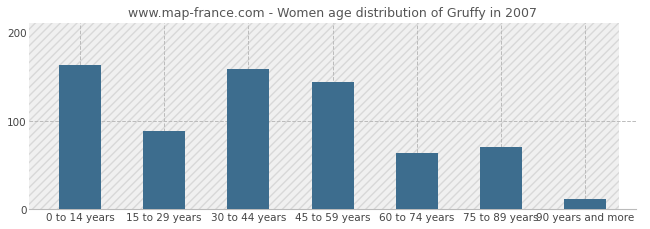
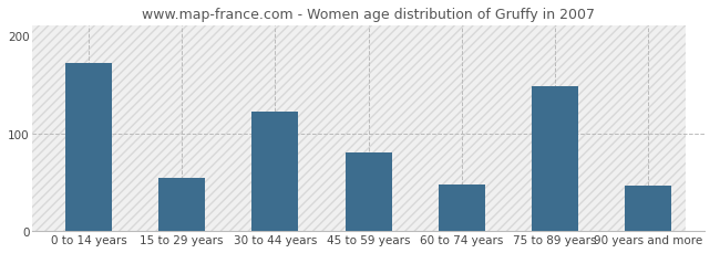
0 to 14 years: 163 -> 172
15 to 29 years: 88 -> 54
30 to 44 years: 158 -> 122
45 to 59 years: 143 -> 80
60 to 74 years: 63 -> 48
75 to 89 years: 70 -> 148
90 years and more: 12 -> 46
